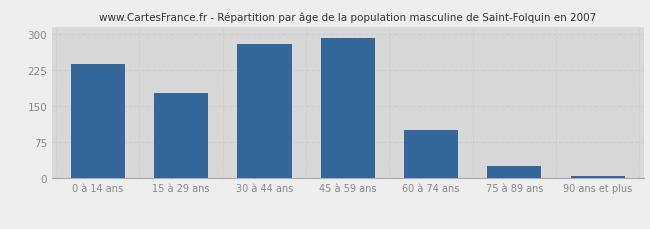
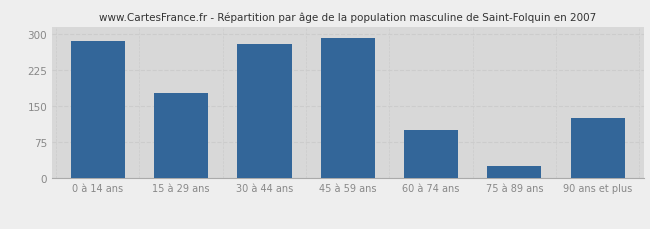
0 à 14 ans: 237 -> 285
90 ans et plus: 5 -> 125
